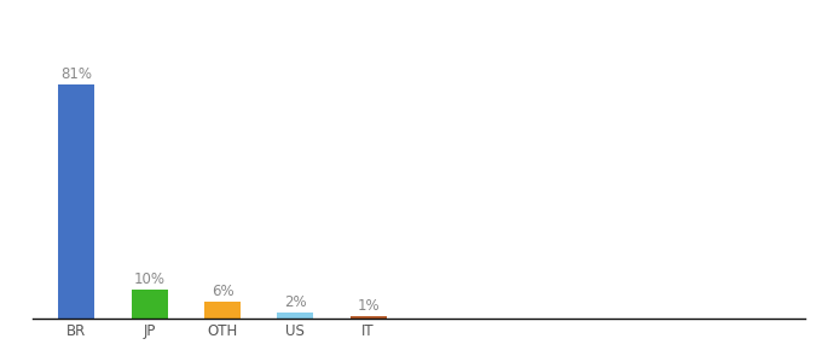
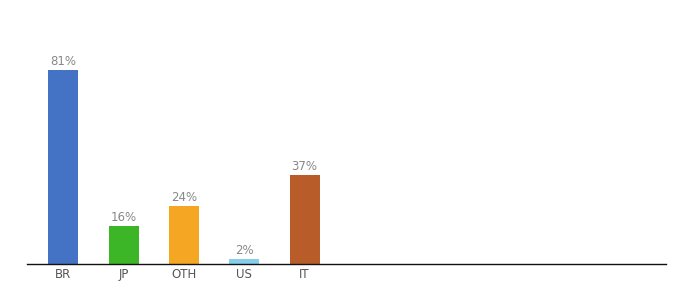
JP: 10% -> 16%
OTH: 6% -> 24%
IT: 1% -> 37%
